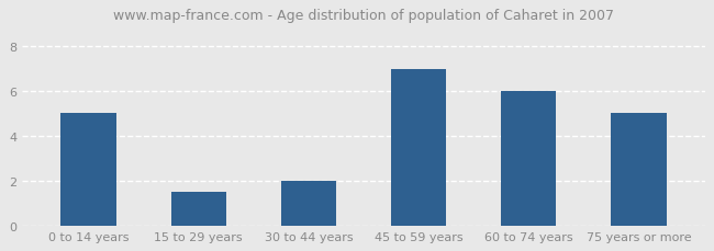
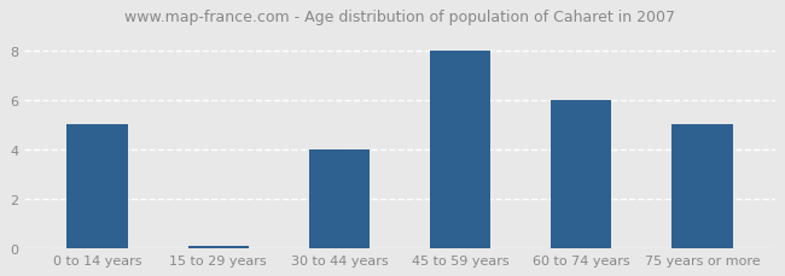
15 to 29 years: 1.5 -> 0.1
30 to 44 years: 2.0 -> 4.0
45 to 59 years: 7.0 -> 8.0
